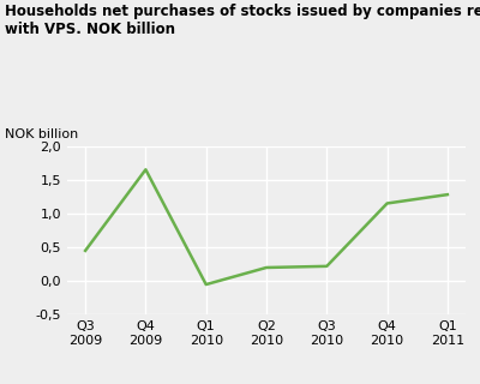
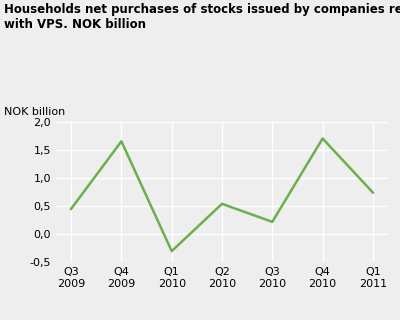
Q1 2010: -0,05 -> -0,30
Q2 2010: 0,20 -> 0,54
Q4 2010: 1,15 -> 1,70
Q1 2011: 1,28 -> 0,74
